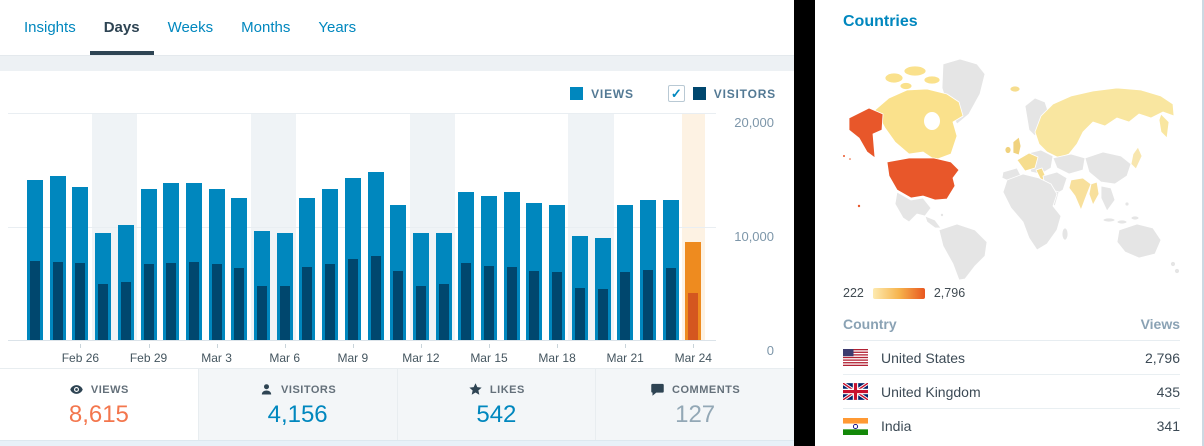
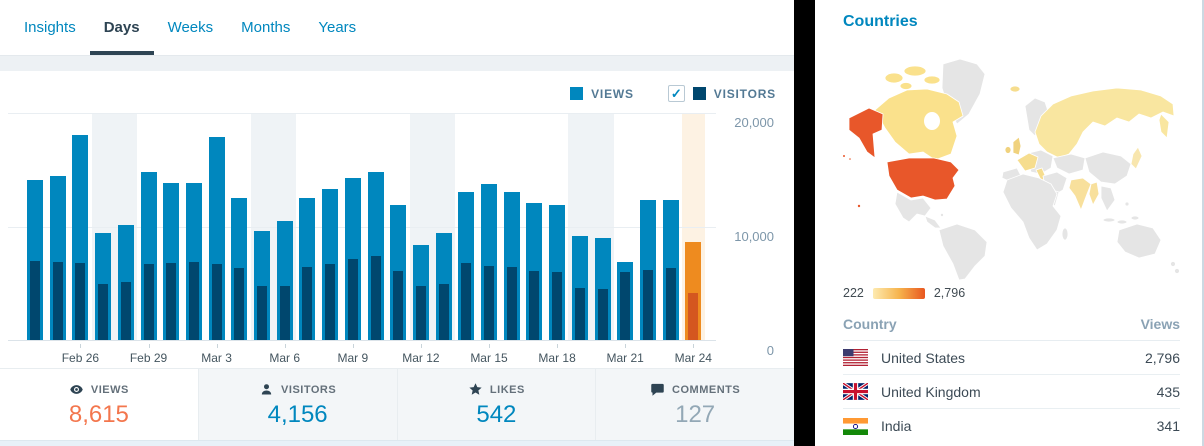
Views/Feb 26: 13400 -> 18000
Views/Feb 29: 13200 -> 14700
Views/Mar 3: 13200 -> 17800
Views/Mar 6: 9400 -> 10400
Views/Mar 12: 9400 -> 8300
Views/Mar 15: 12600 -> 13700
Views/Mar 21: 11800 -> 6800
